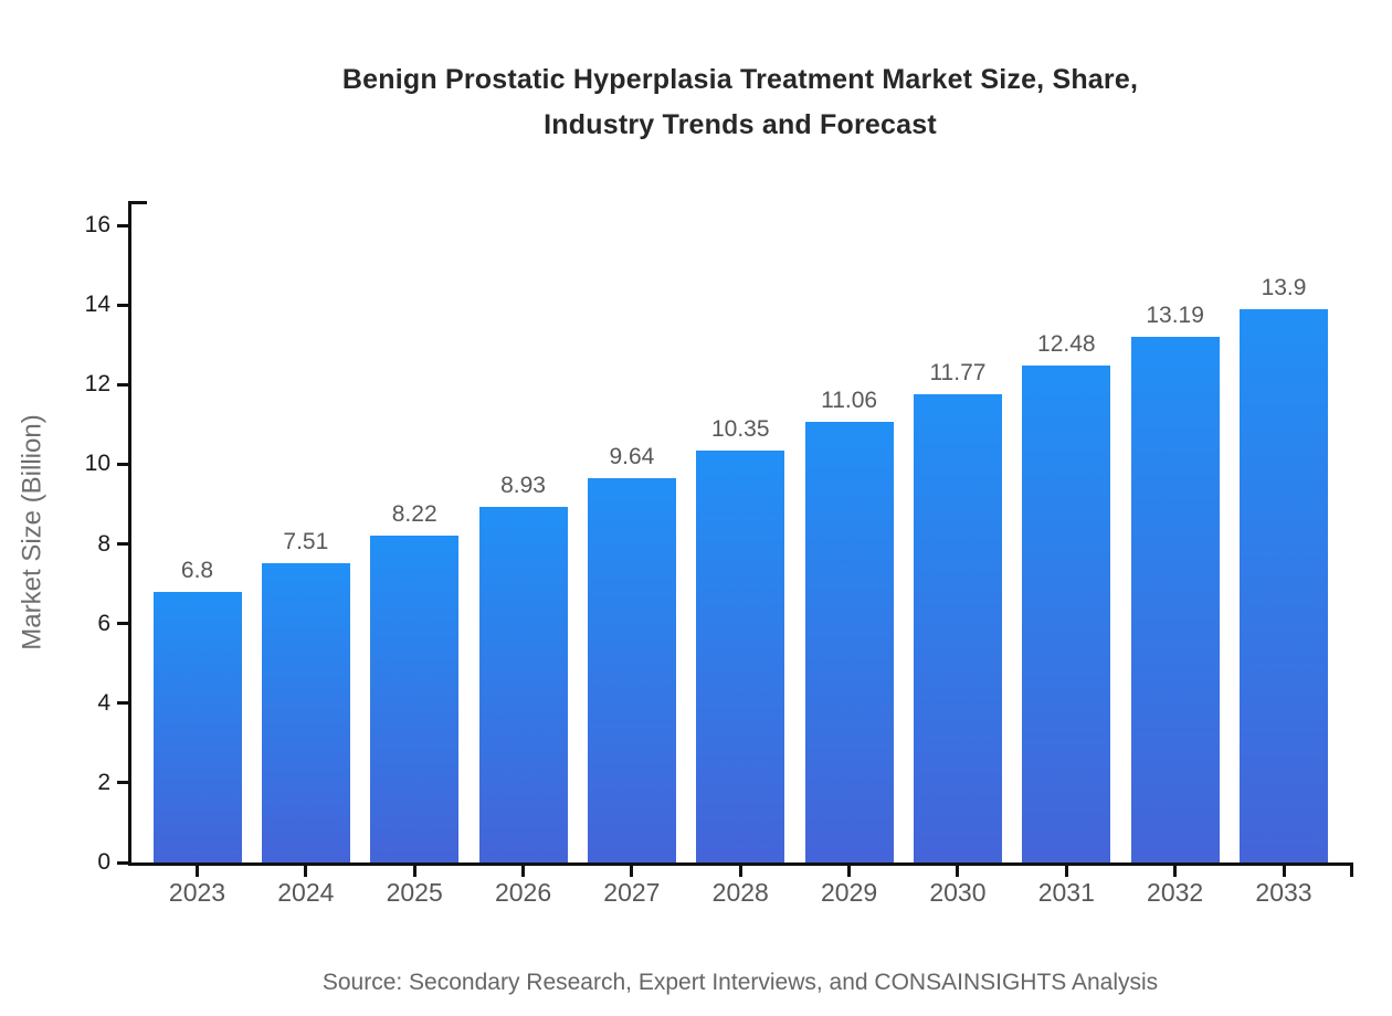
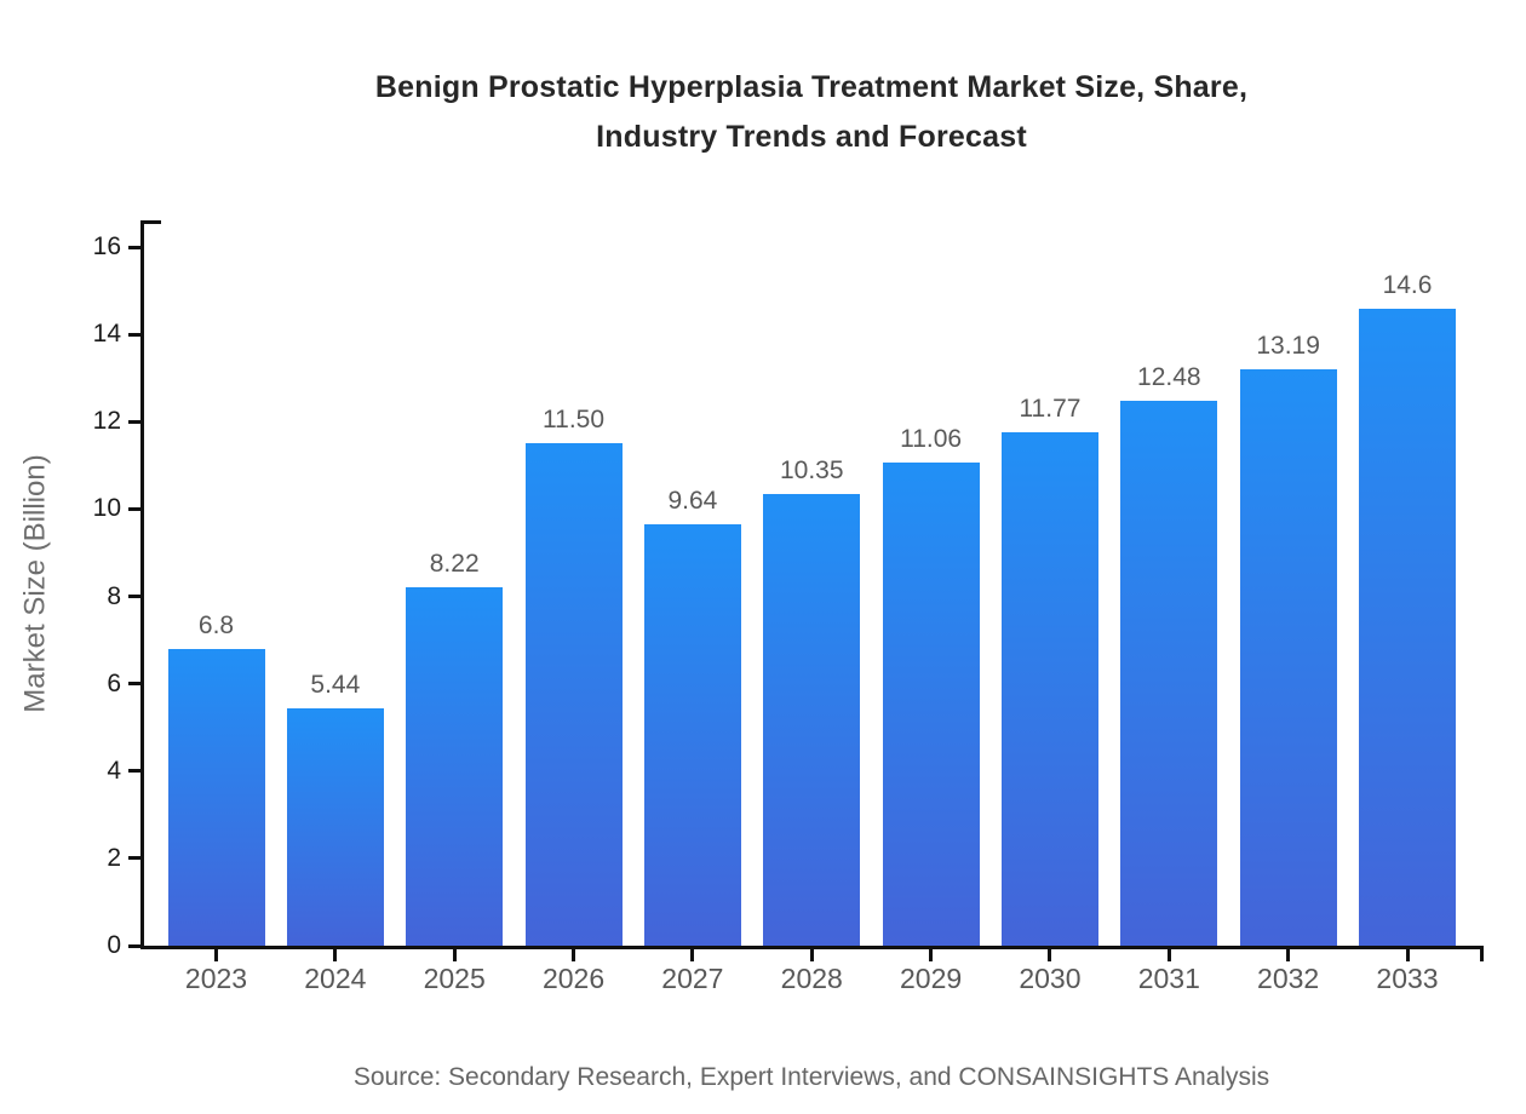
2024: 7.51 -> 5.44
2026: 8.93 -> 11.50
2033: 13.9 -> 14.6
